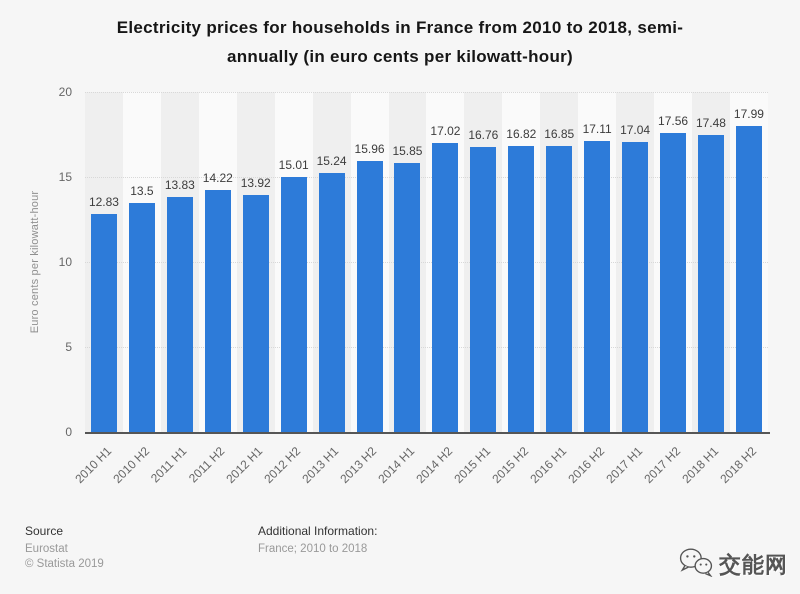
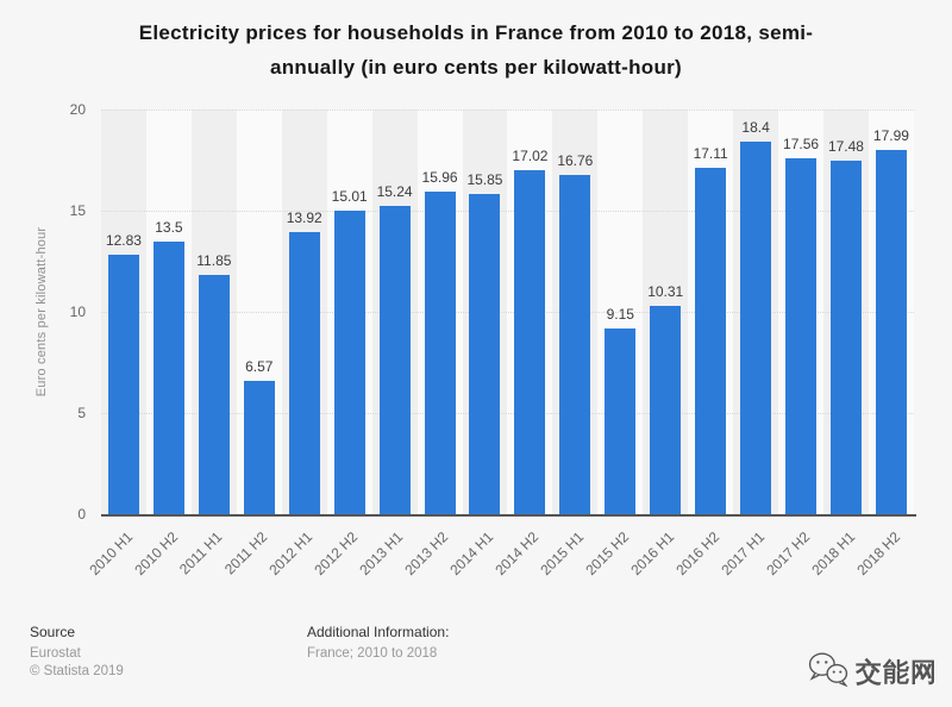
2011 H1: 13.83 -> 11.85
2011 H2: 14.22 -> 6.57
2015 H2: 16.82 -> 9.15
2016 H1: 16.85 -> 10.31
2017 H1: 17.04 -> 18.4
